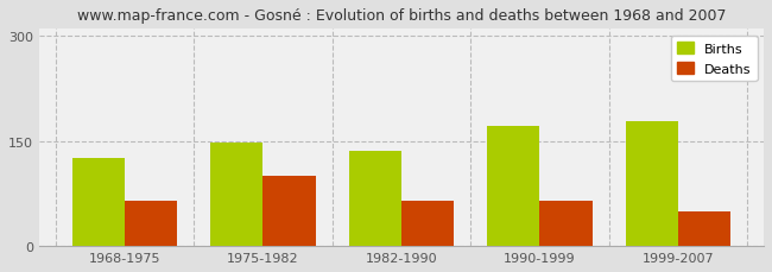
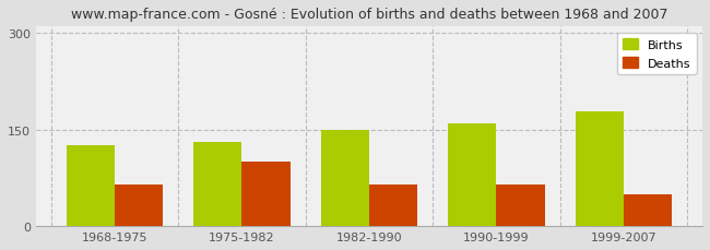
Births/1975-1982: 148 -> 130
Births/1982-1990: 136 -> 150
Births/1990-1999: 172 -> 160
